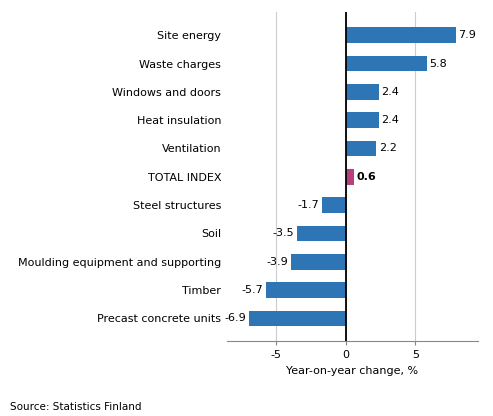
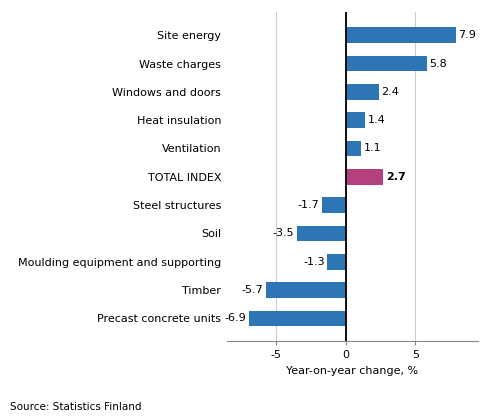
Heat insulation: 2.4 -> 1.4
Ventilation: 2.2 -> 1.1
TOTAL INDEX: 0.6 -> 2.7
Moulding equipment and supporting: -3.9 -> -1.3
